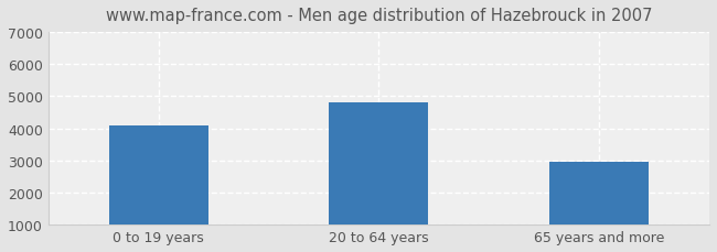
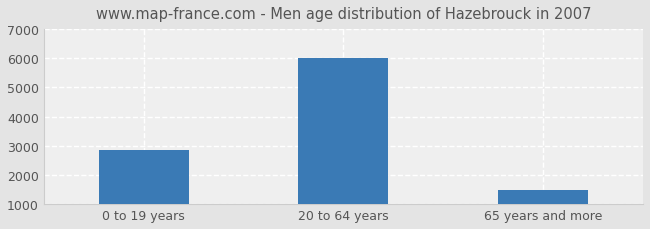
0 to 19 years: 4100 -> 2850
20 to 64 years: 4800 -> 6000
65 years and more: 2950 -> 1500
